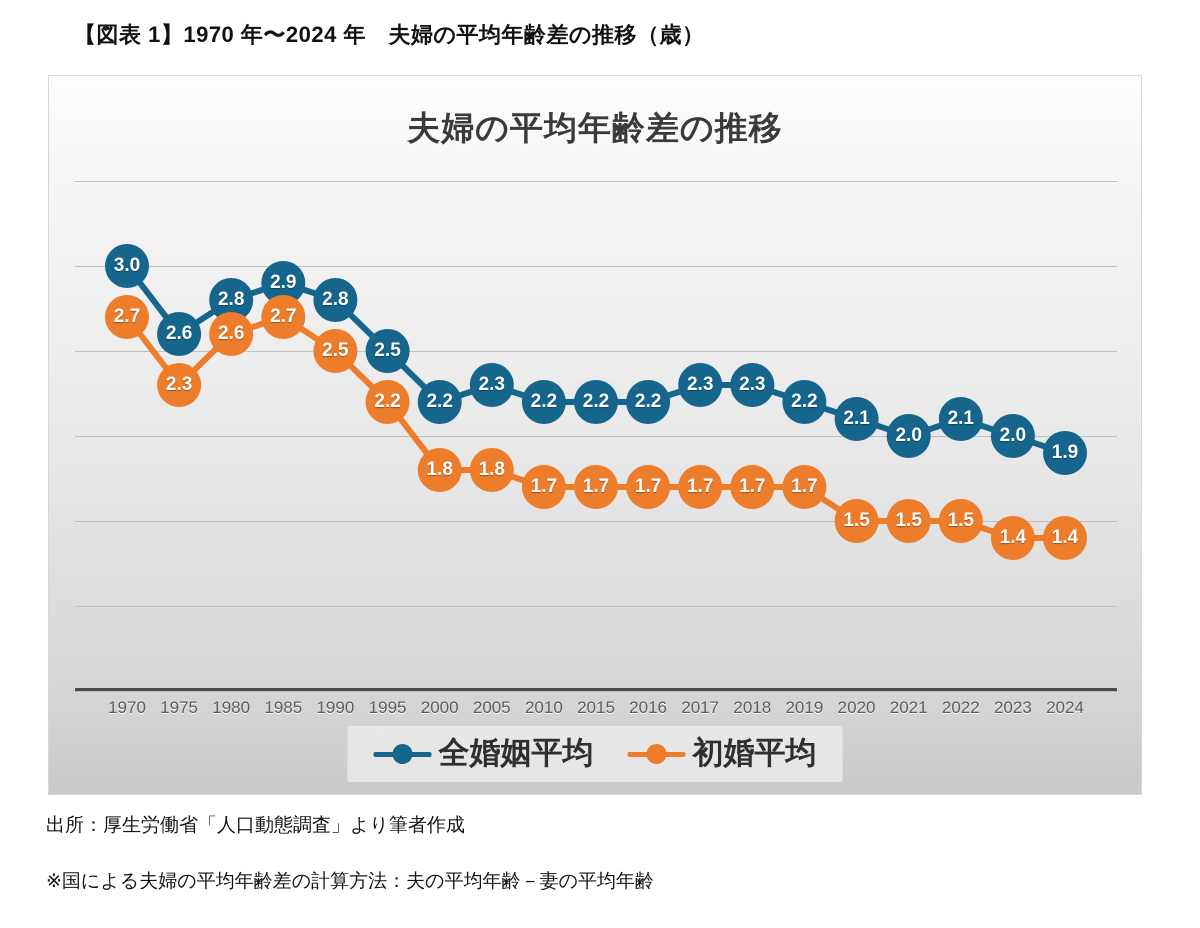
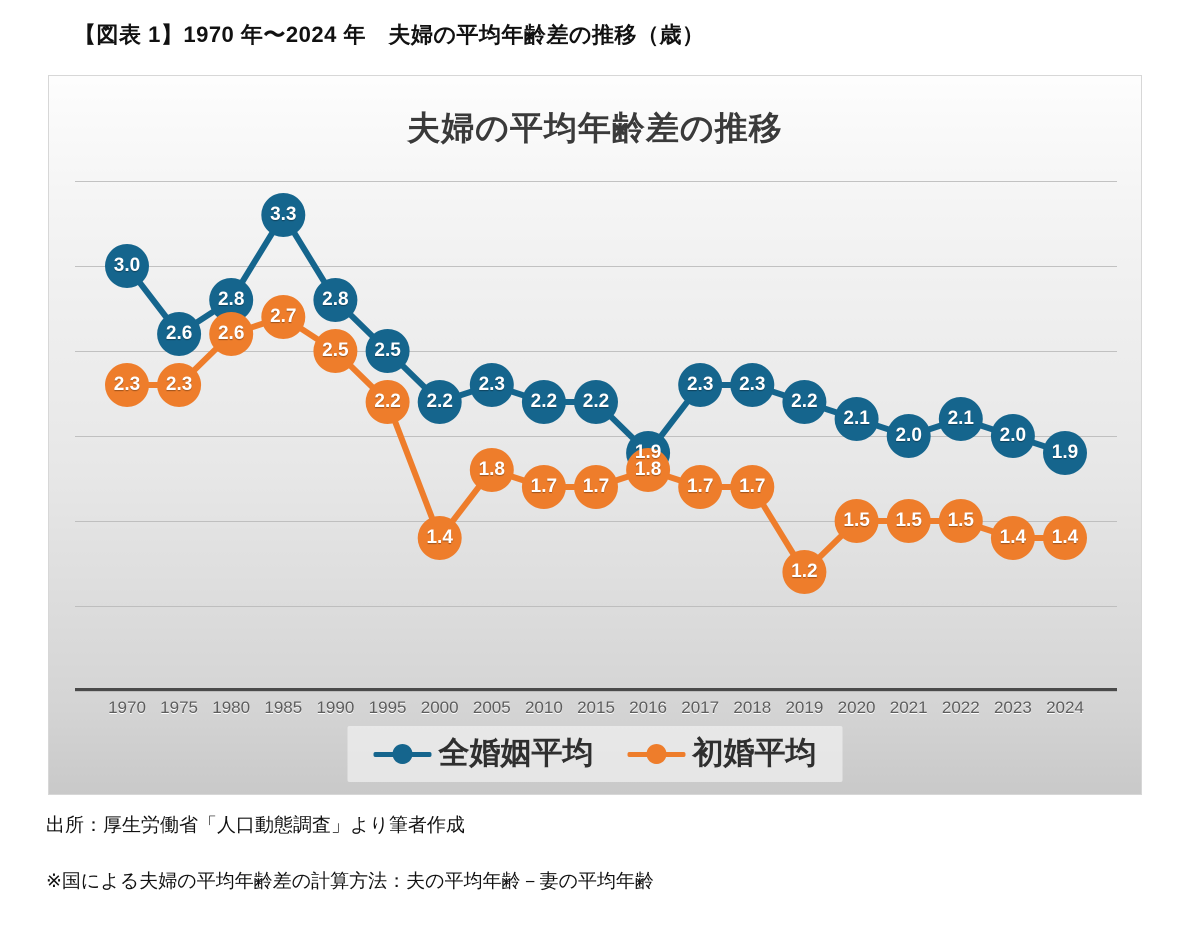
初婚平均/1970: 2.7 -> 2.3
全婚姻平均/1985: 2.9 -> 3.3
初婚平均/2000: 1.8 -> 1.4
全婚姻平均/2016: 2.2 -> 1.9
初婚平均/2016: 1.7 -> 1.8
初婚平均/2019: 1.7 -> 1.2
